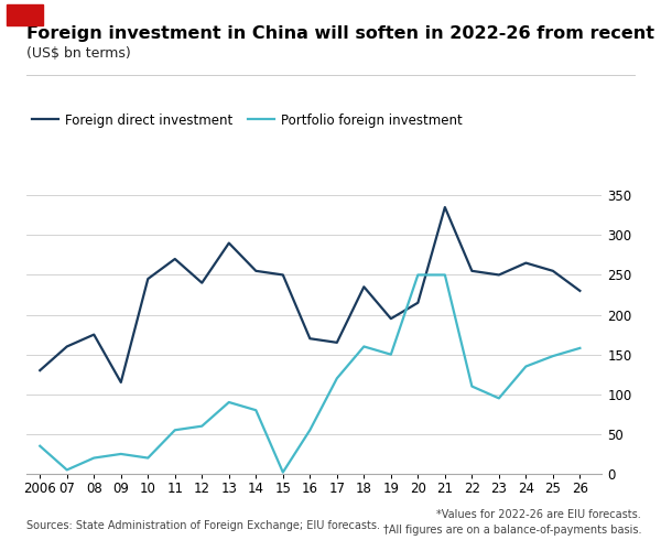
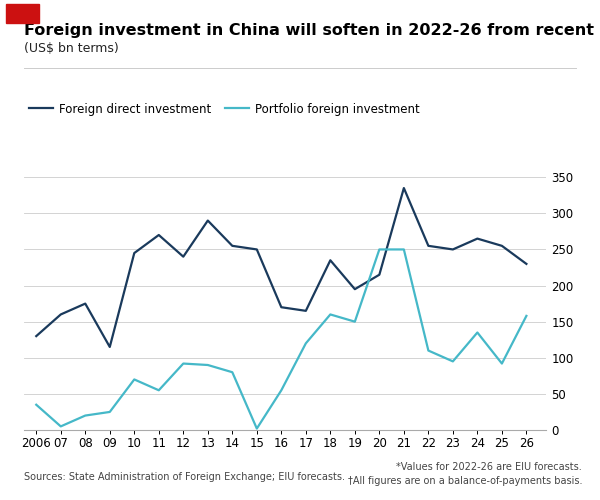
Portfolio foreign investment/10: 20 -> 70
Portfolio foreign investment/12: 60 -> 92
Portfolio foreign investment/25: 148 -> 92
